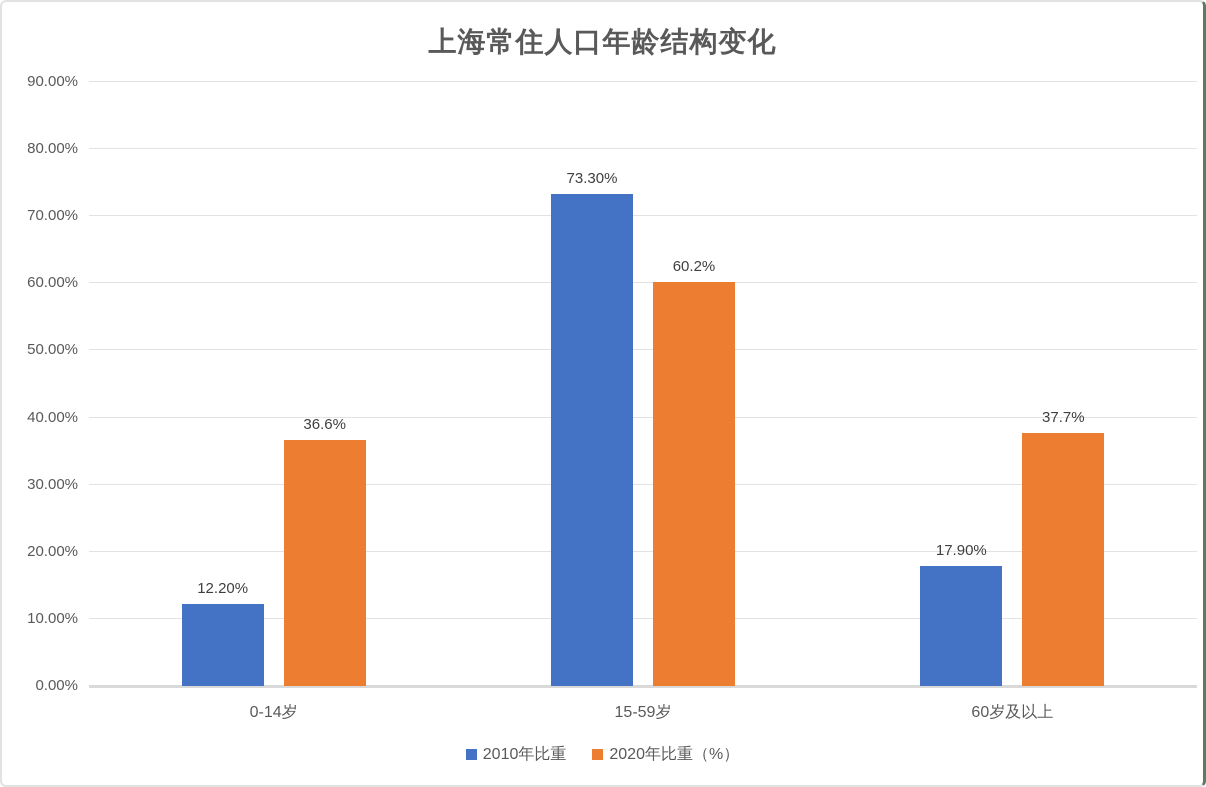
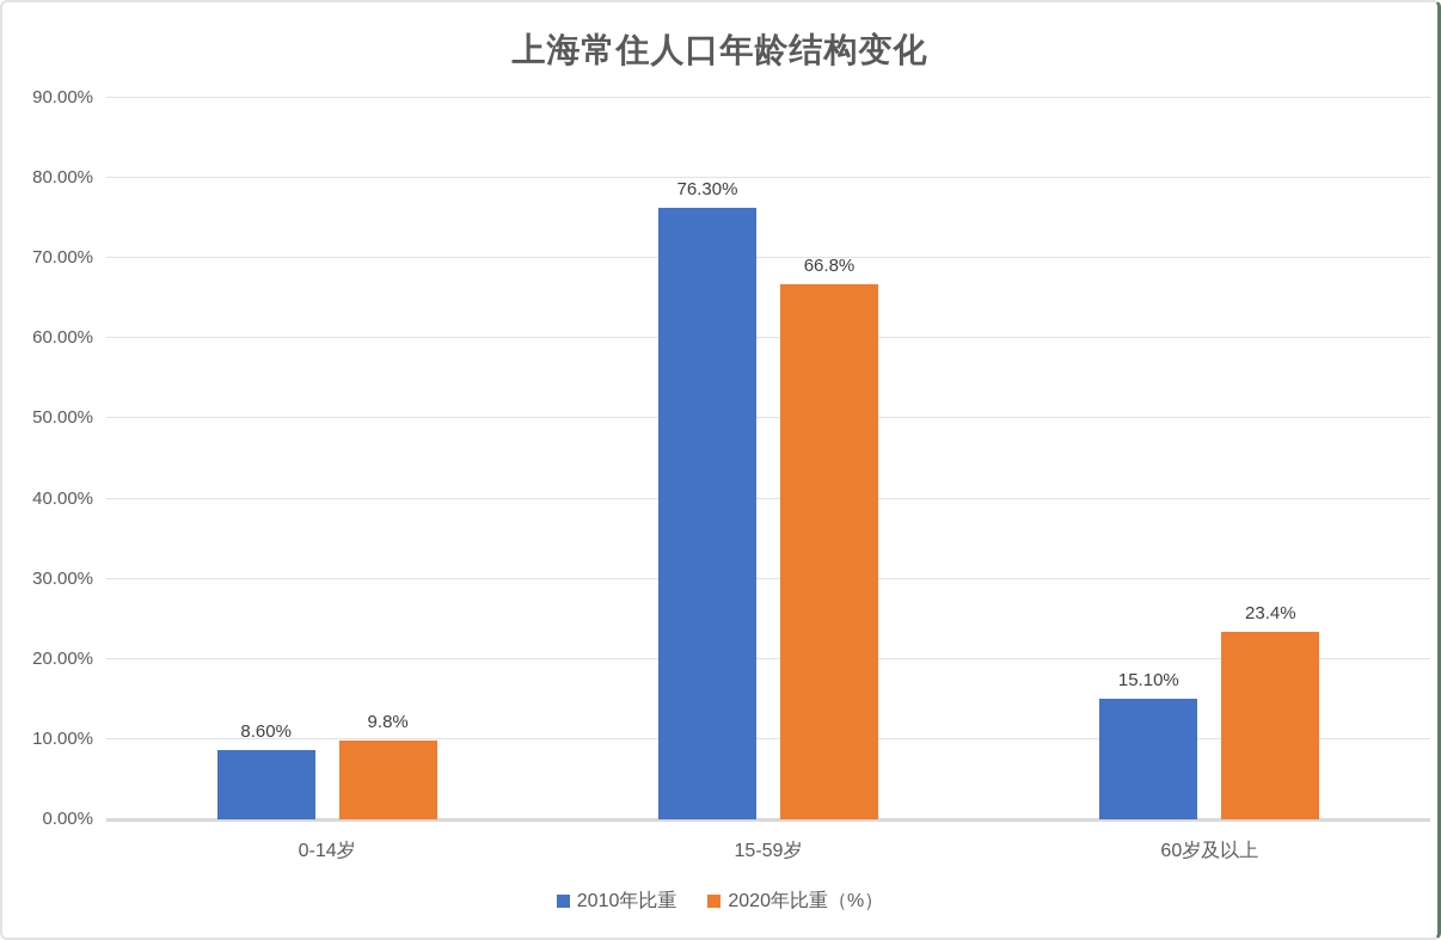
2010年比重/0-14岁: 12.20% -> 8.60%
2020年比重（%）/0-14岁: 36.6% -> 9.8%
2010年比重/15-59岁: 73.30% -> 76.30%
2020年比重（%）/15-59岁: 60.2% -> 66.8%
2010年比重/60岁及以上: 17.90% -> 15.10%
2020年比重（%）/60岁及以上: 37.7% -> 23.4%
